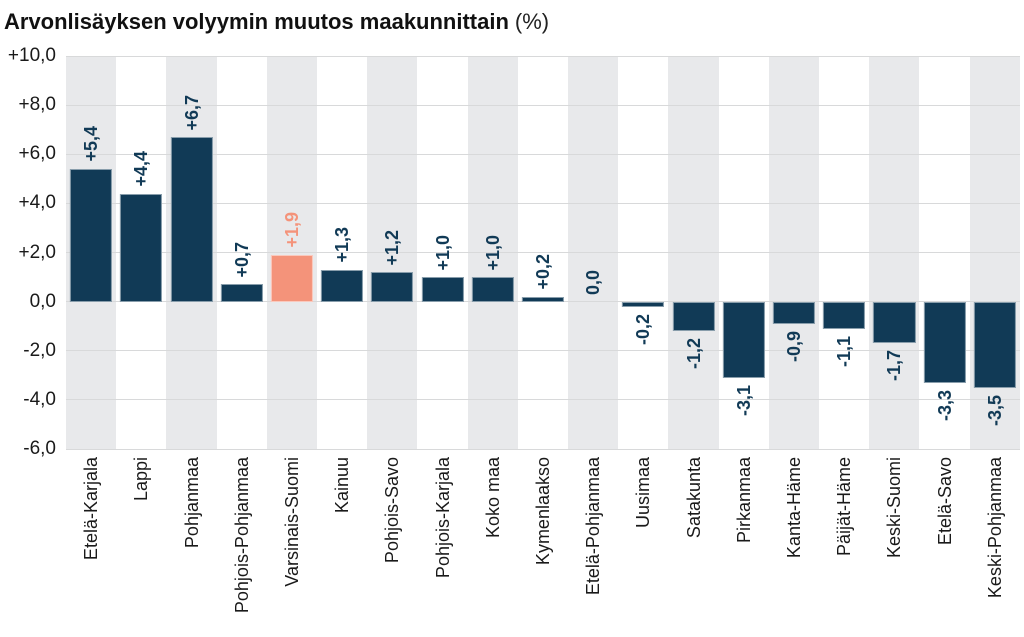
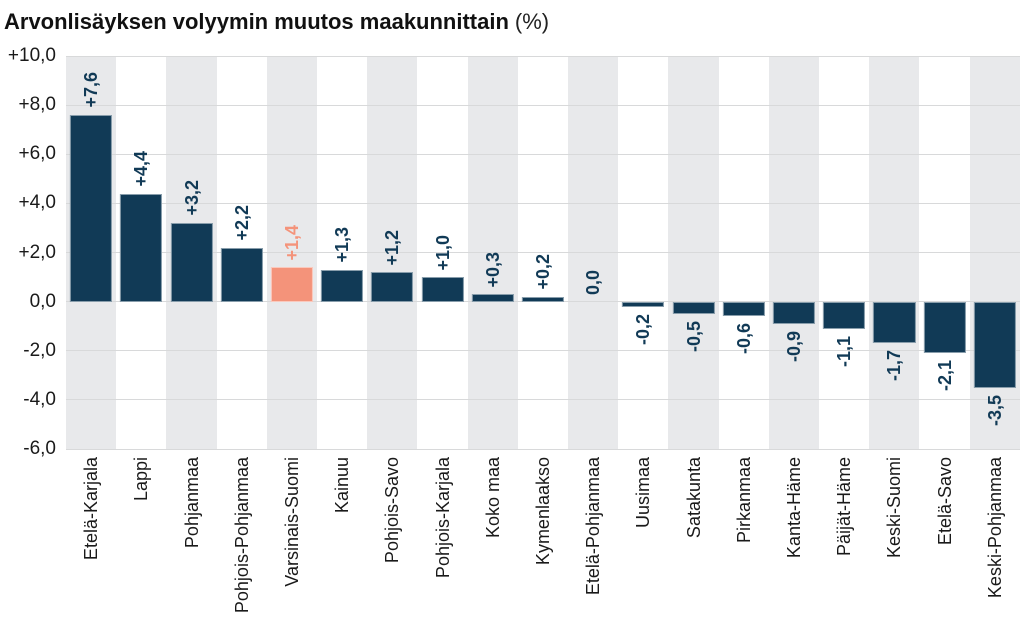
Etelä-Karjala: +5,4 -> +7,6
Pohjanmaa: +6,7 -> +3,2
Pohjois-Pohjanmaa: +0,7 -> +2,2
Varsinais-Suomi: +1,9 -> +1,4
Koko maa: +1,0 -> +0,3
Satakunta: -1,2 -> -0,5
Pirkanmaa: -3,1 -> -0,6
Etelä-Savo: -3,3 -> -2,1
